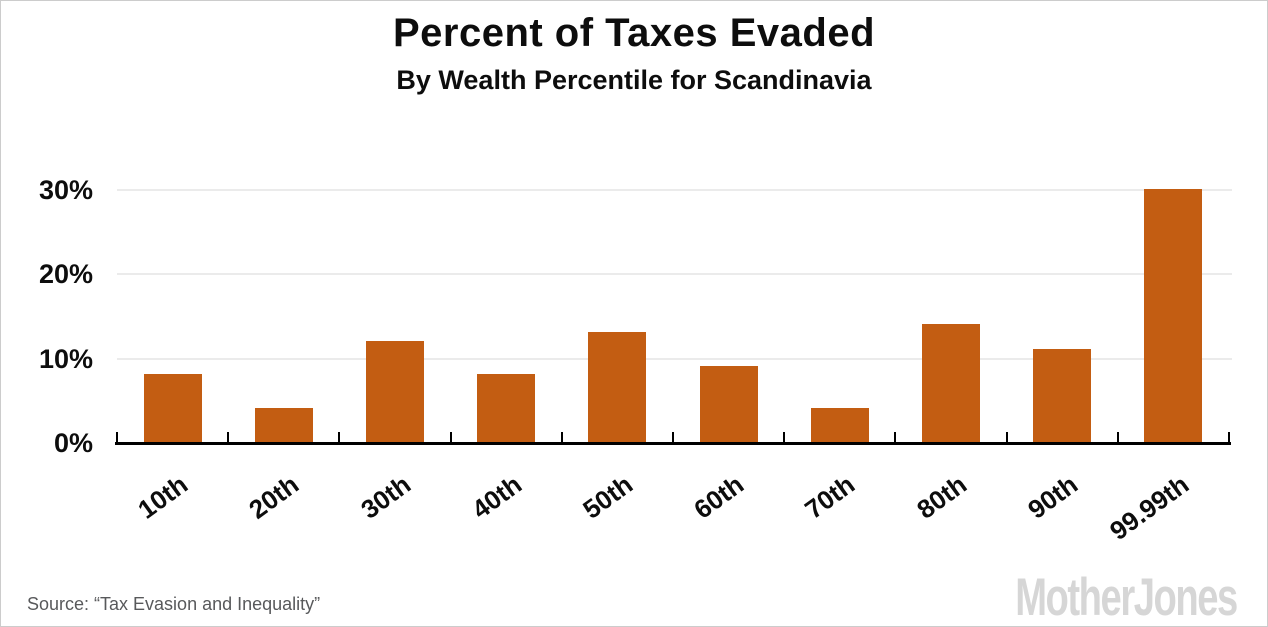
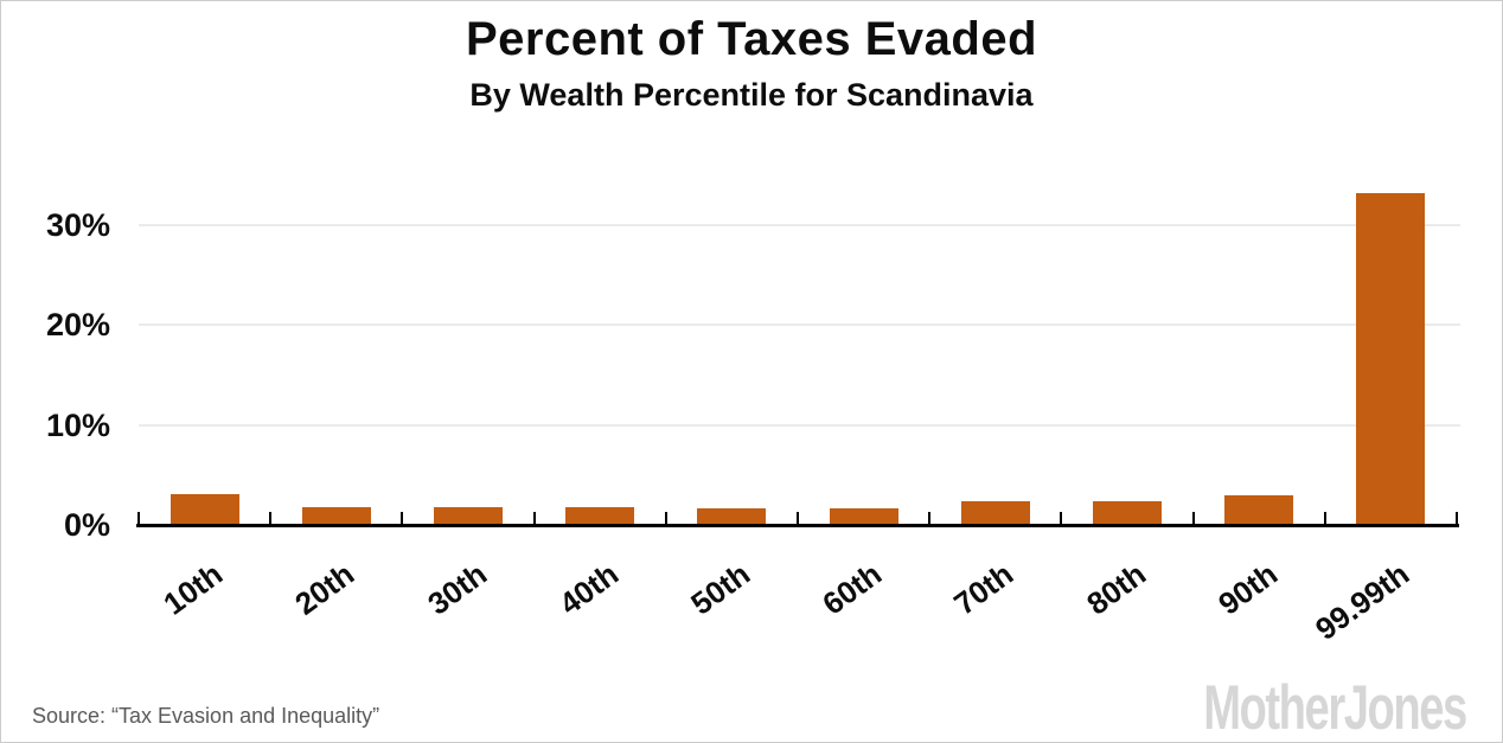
10th: 8% -> 3%
20th: 4% -> 2%
30th: 12% -> 2%
40th: 8% -> 2%
50th: 13% -> 2%
60th: 9% -> 2%
70th: 4% -> 2%
80th: 14% -> 2%
90th: 11% -> 3%
99.99th: 30% -> 33%
